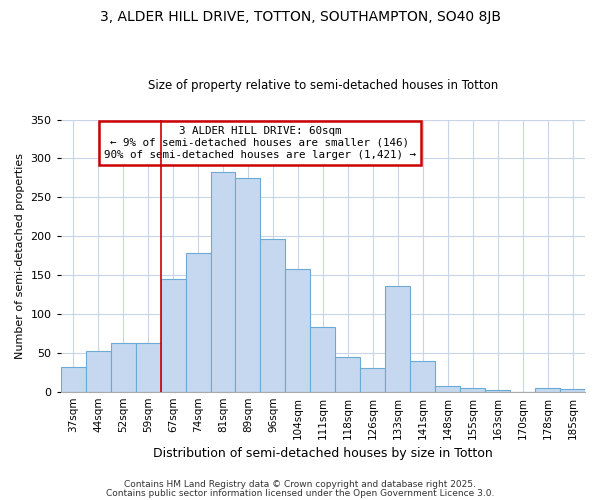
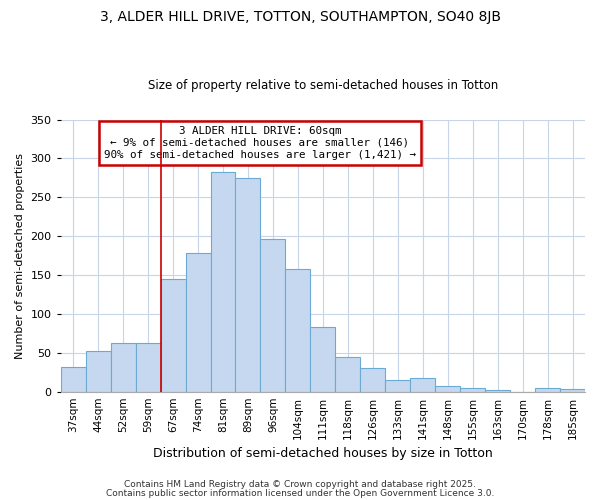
133sqm: 136 -> 15
141sqm: 40 -> 17
